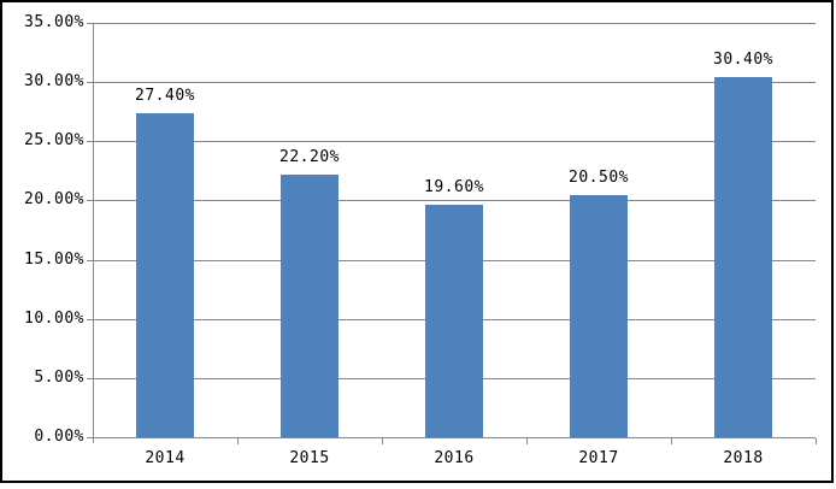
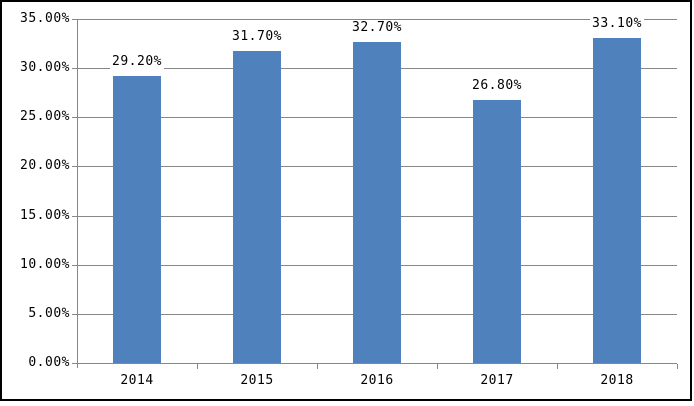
2014: 27.40% -> 29.20%
2015: 22.20% -> 31.70%
2016: 19.60% -> 32.70%
2017: 20.50% -> 26.80%
2018: 30.40% -> 33.10%
